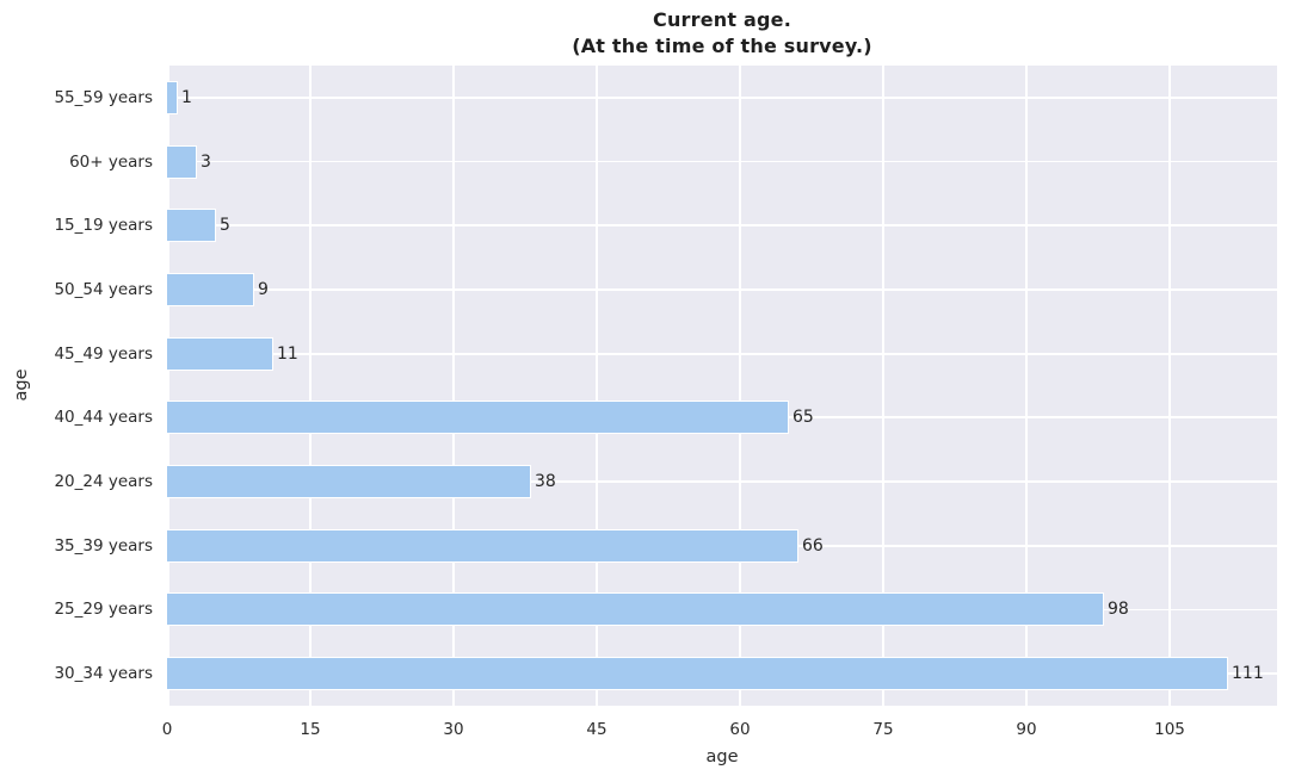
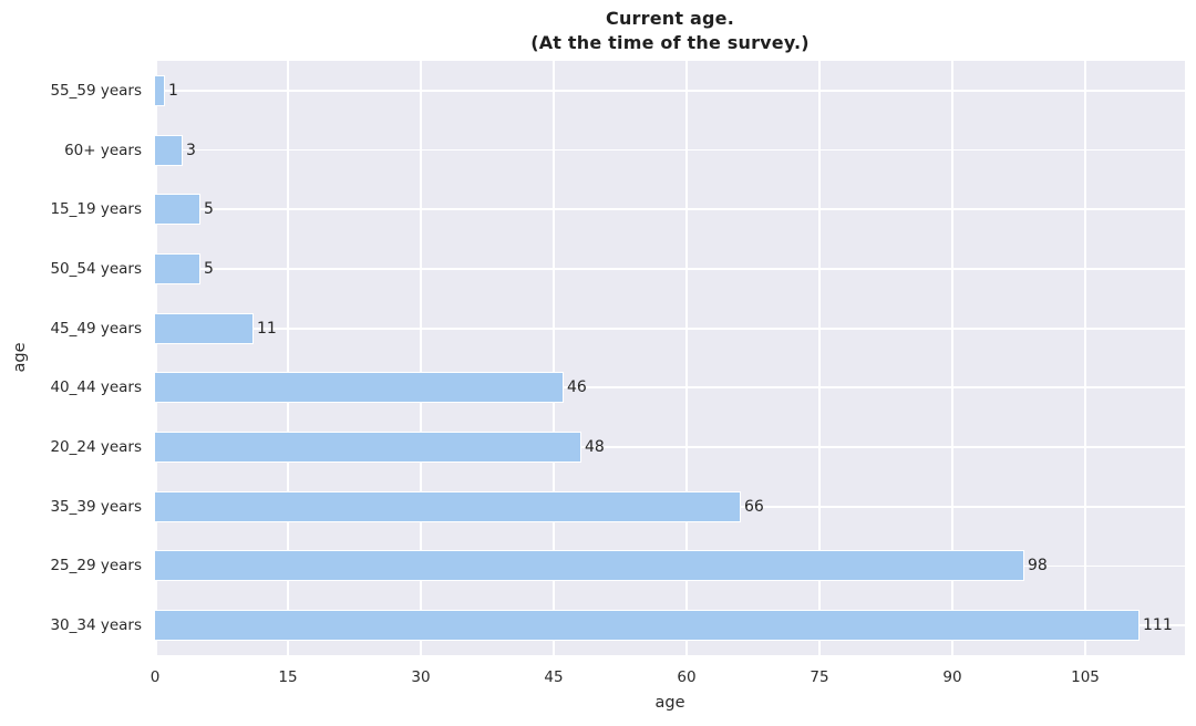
50_54 years: 9 -> 5
40_44 years: 65 -> 46
20_24 years: 38 -> 48
